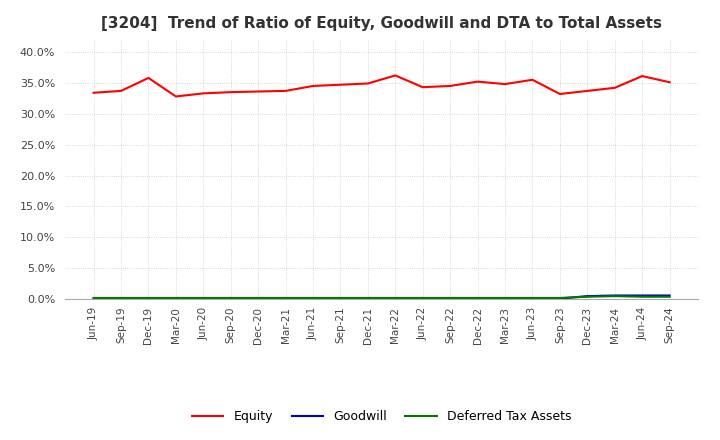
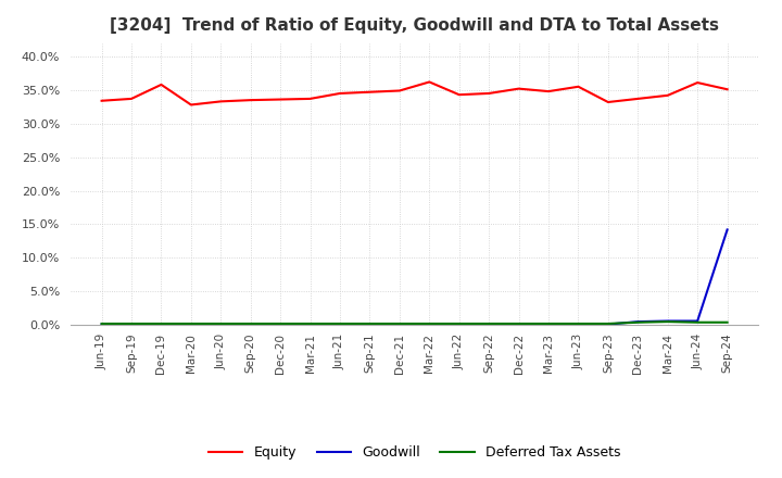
Goodwill/Sep-24: 0.6% -> 14.2%
